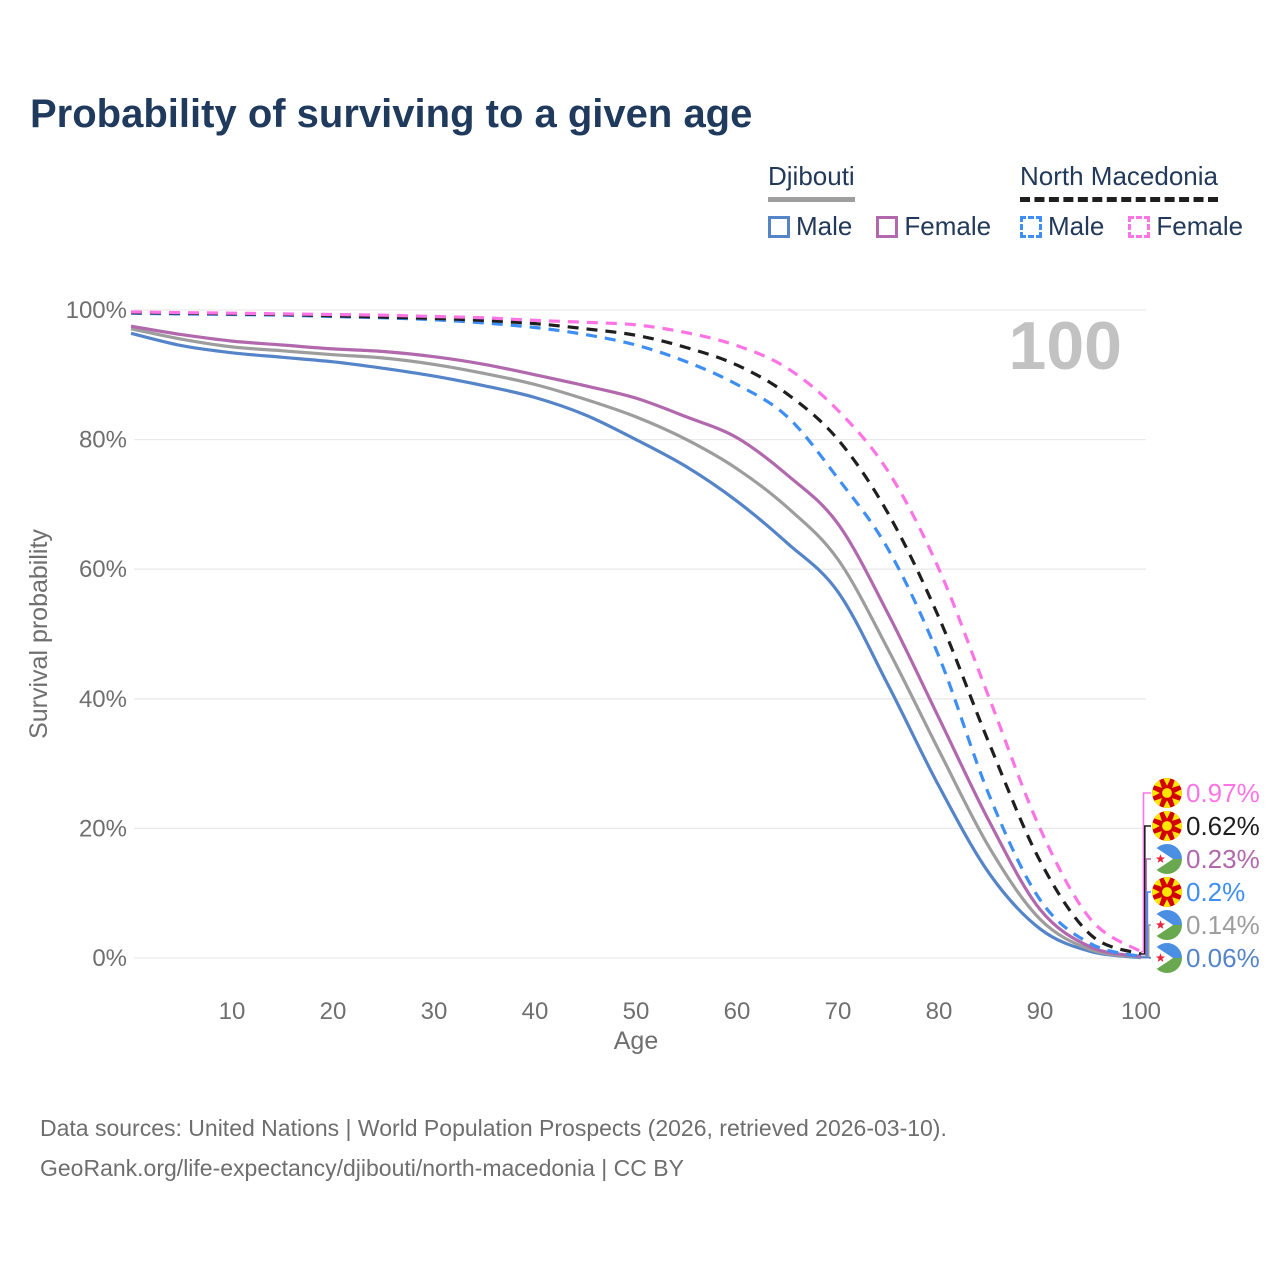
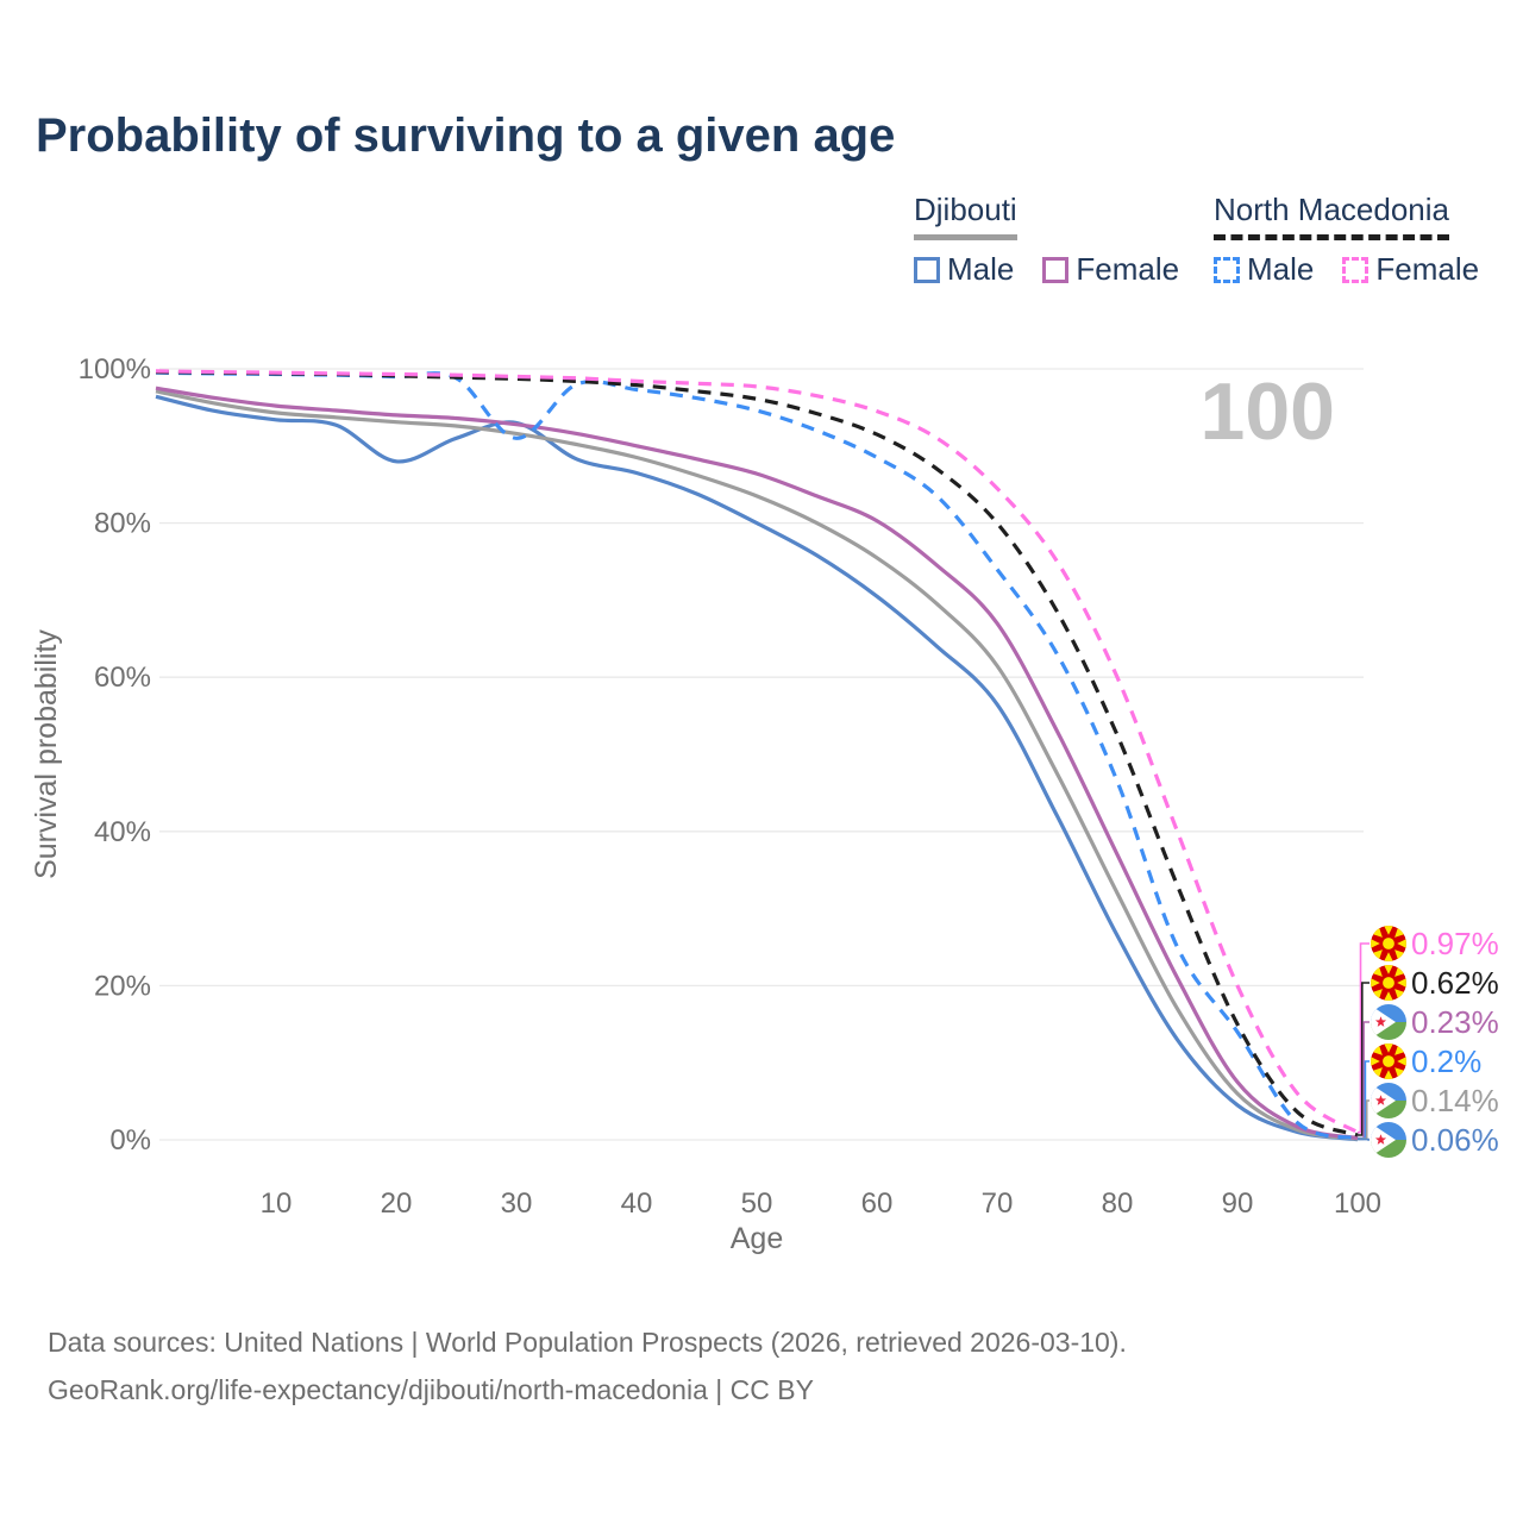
Djibouti Male/20: 92% -> 88%
Djibouti Male/30: 90% -> 93%
North Macedonia Male/30: 98% -> 91%
North Macedonia Male/90: 9% -> 14%
